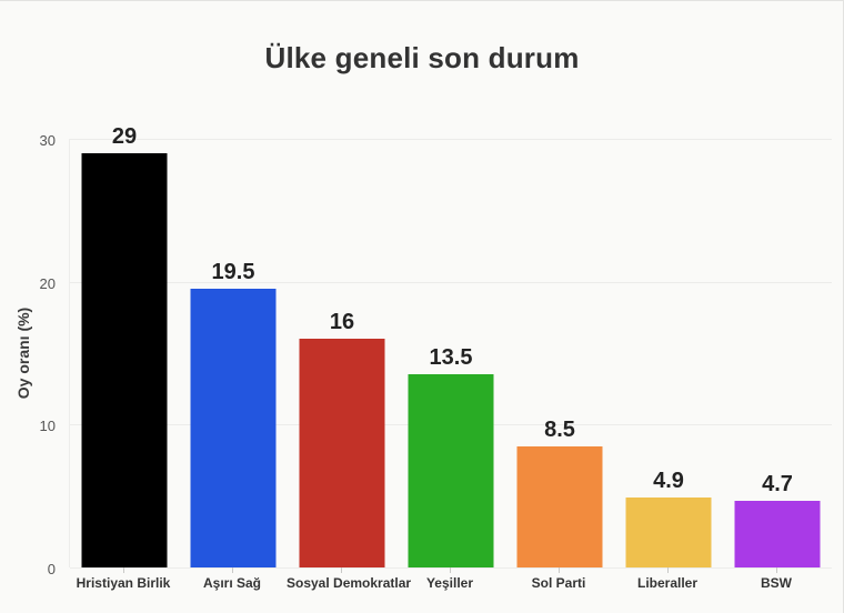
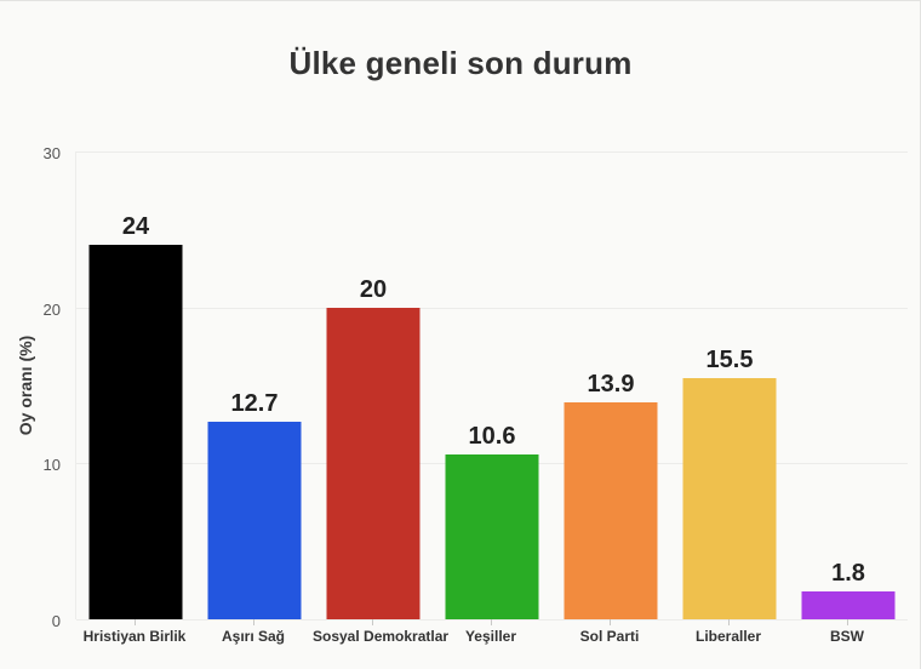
Hristiyan Birlik: 29 -> 24
Aşırı Sağ: 19.5 -> 12.7
Sosyal Demokratlar: 16 -> 20
Yeşiller: 13.5 -> 10.6
Sol Parti: 8.5 -> 13.9
Liberaller: 4.9 -> 15.5
BSW: 4.7 -> 1.8
